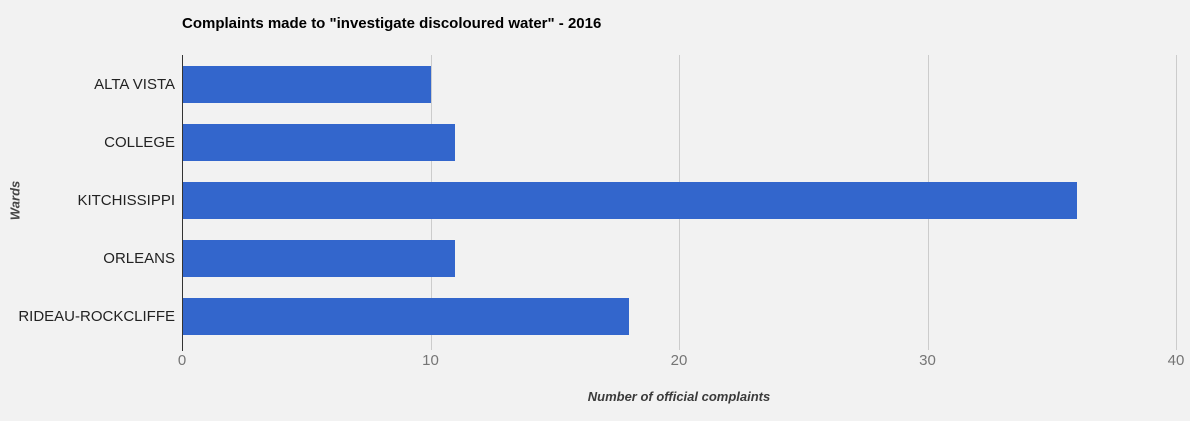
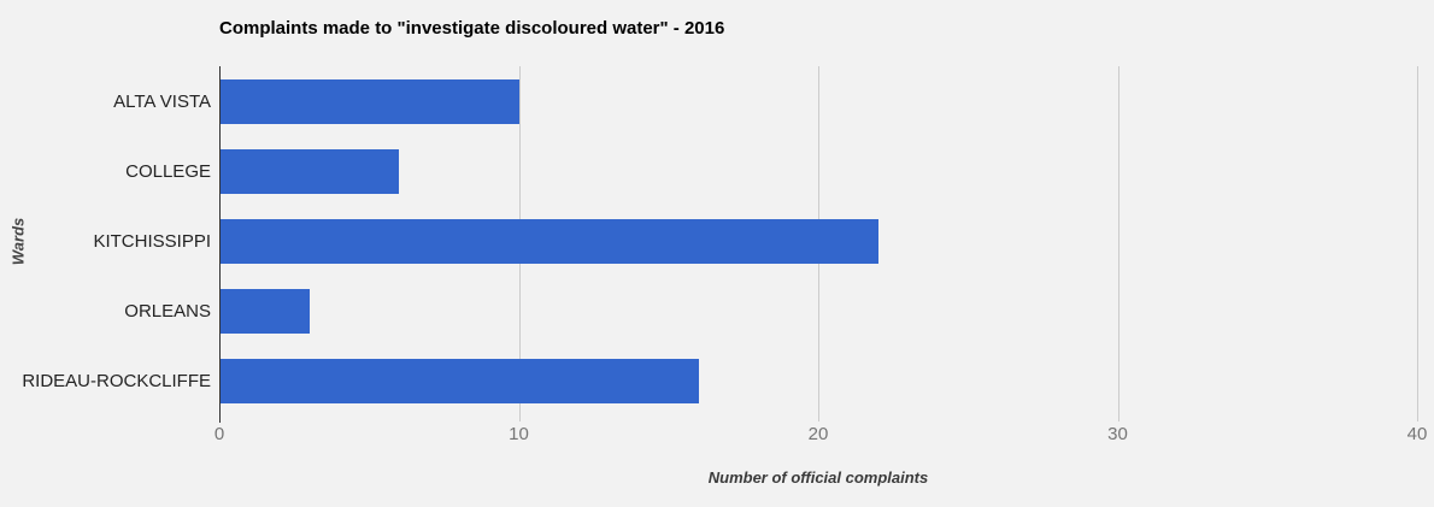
COLLEGE: 11 -> 6
KITCHISSIPPI: 36 -> 22
ORLEANS: 11 -> 3
RIDEAU-ROCKCLIFFE: 18 -> 16
